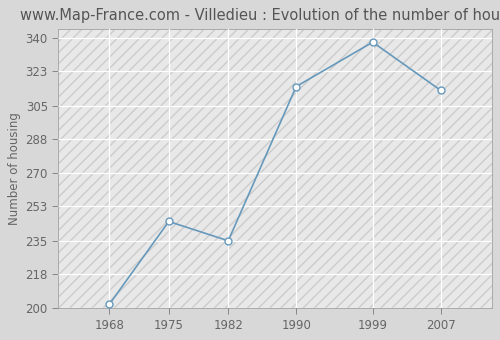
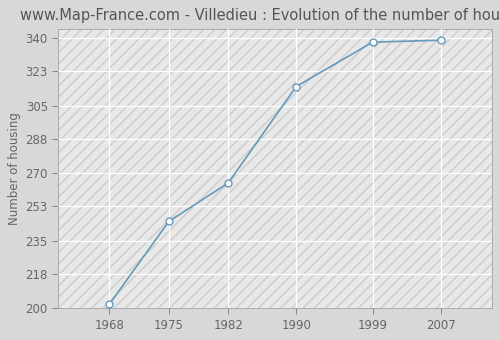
1982: 235 -> 265
2007: 313 -> 339
